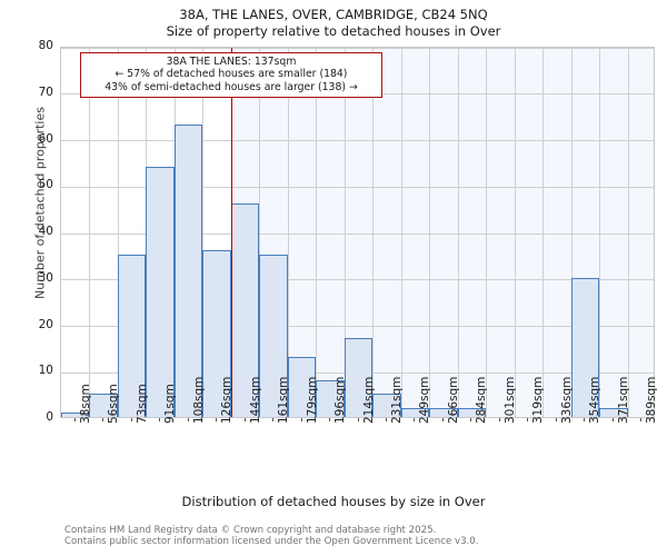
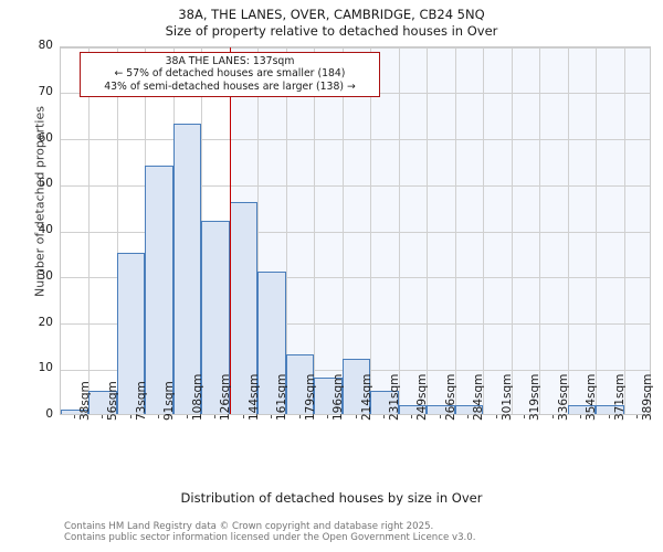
126sqm: 36 -> 42
161sqm: 35 -> 31
214sqm: 17 -> 12
354sqm: 30 -> 2
